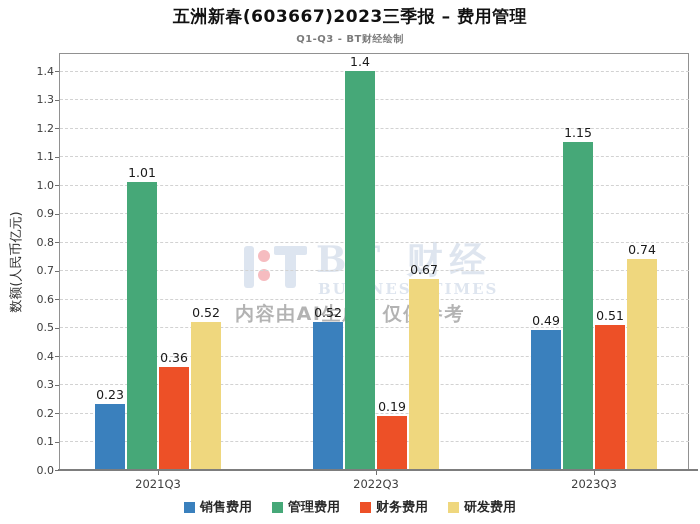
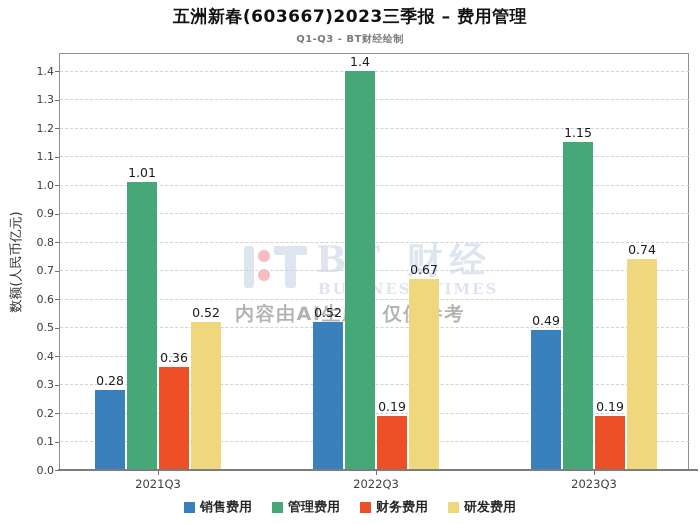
销售费用/2021Q3: 0.23 -> 0.28
财务费用/2023Q3: 0.51 -> 0.19
